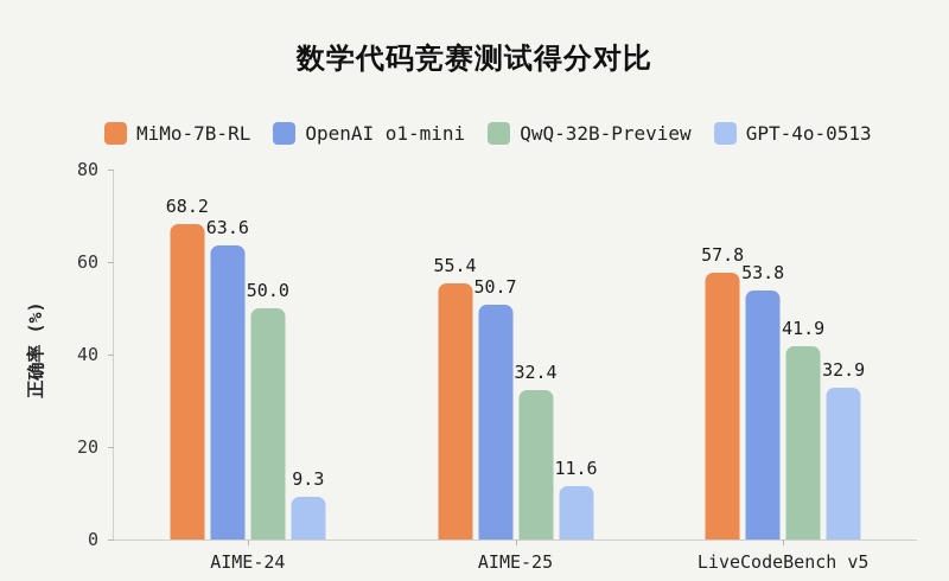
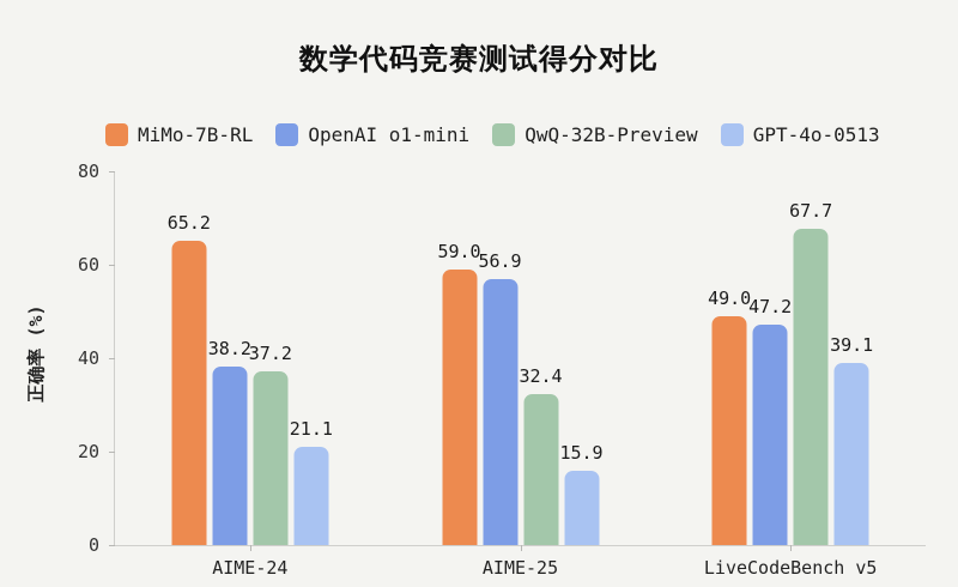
MiMo-7B-RL/AIME-24: 68.2 -> 65.2
OpenAI o1-mini/AIME-24: 63.6 -> 38.2
QwQ-32B-Preview/AIME-24: 50.0 -> 37.2
GPT-4o-0513/AIME-24: 9.3 -> 21.1
MiMo-7B-RL/AIME-25: 55.4 -> 59.0
OpenAI o1-mini/AIME-25: 50.7 -> 56.9
GPT-4o-0513/AIME-25: 11.6 -> 15.9
MiMo-7B-RL/LiveCodeBench v5: 57.8 -> 49.0
OpenAI o1-mini/LiveCodeBench v5: 53.8 -> 47.2
QwQ-32B-Preview/LiveCodeBench v5: 41.9 -> 67.7
GPT-4o-0513/LiveCodeBench v5: 32.9 -> 39.1
